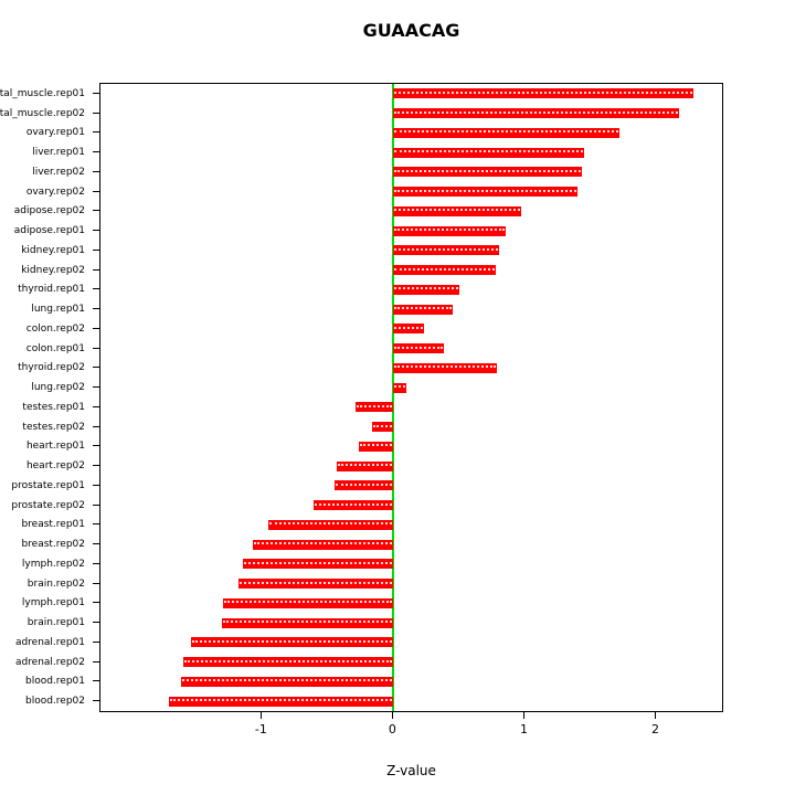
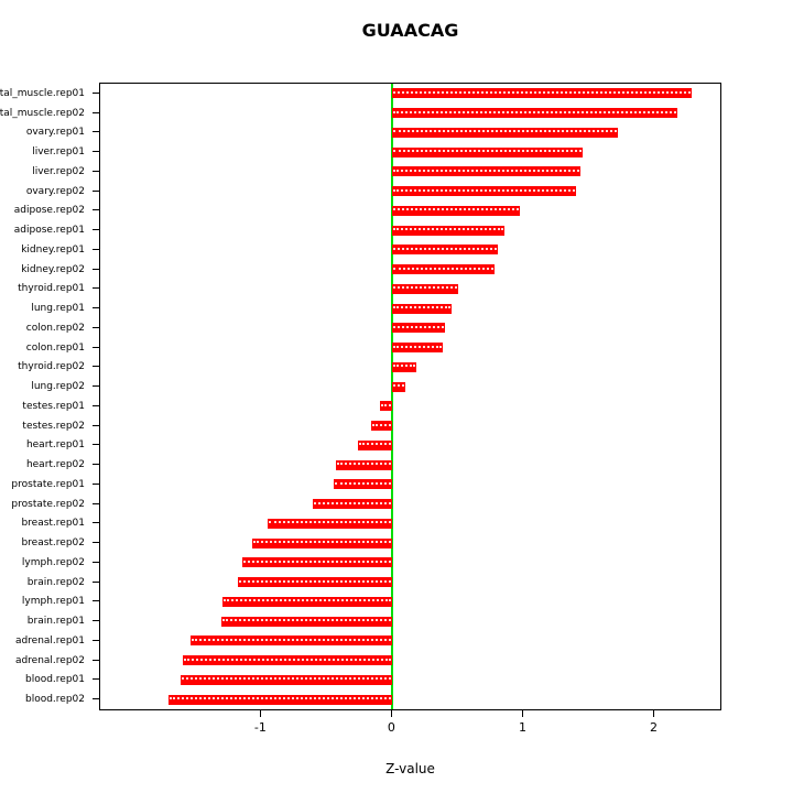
colon.rep02: 0.23 -> 0.40
thyroid.rep02: 0.79 -> 0.18
testes.rep01: -0.29 -> -0.10
